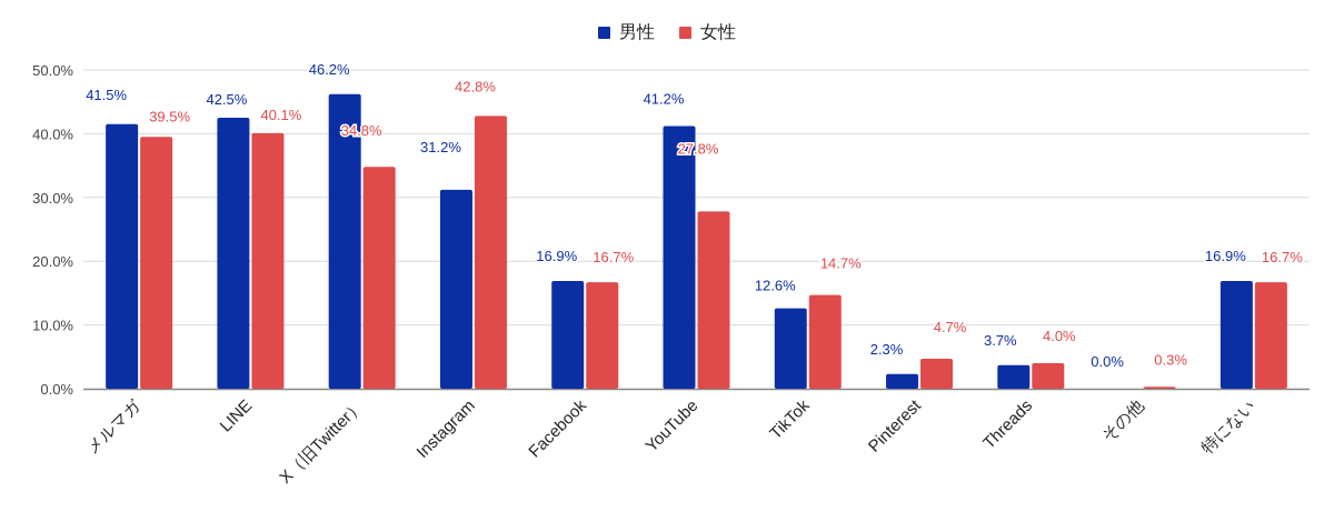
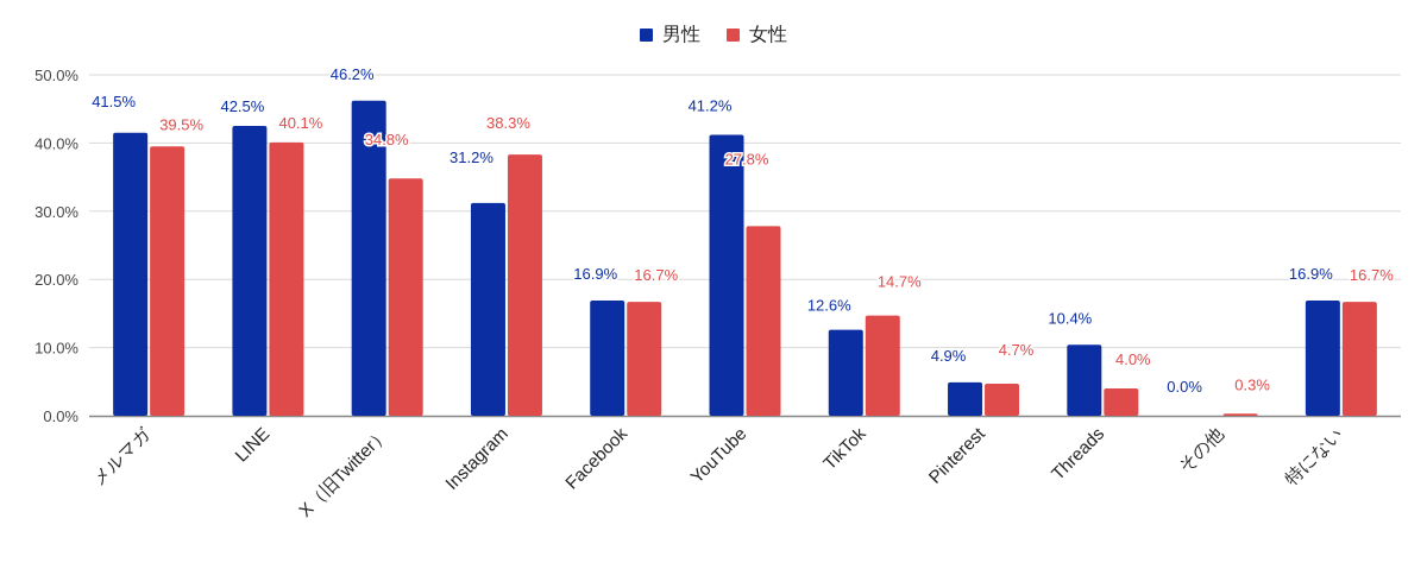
女性/Instagram: 42.8% -> 38.3%
男性/Pinterest: 2.3% -> 4.9%
男性/Threads: 3.7% -> 10.4%
